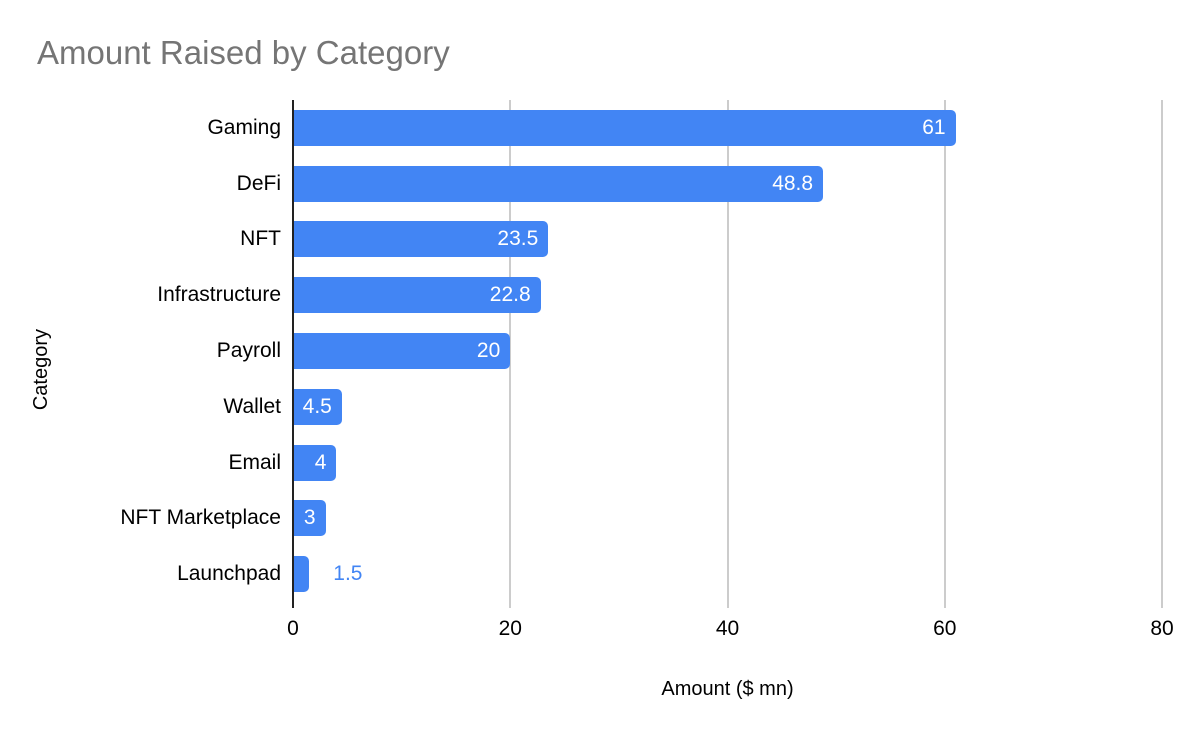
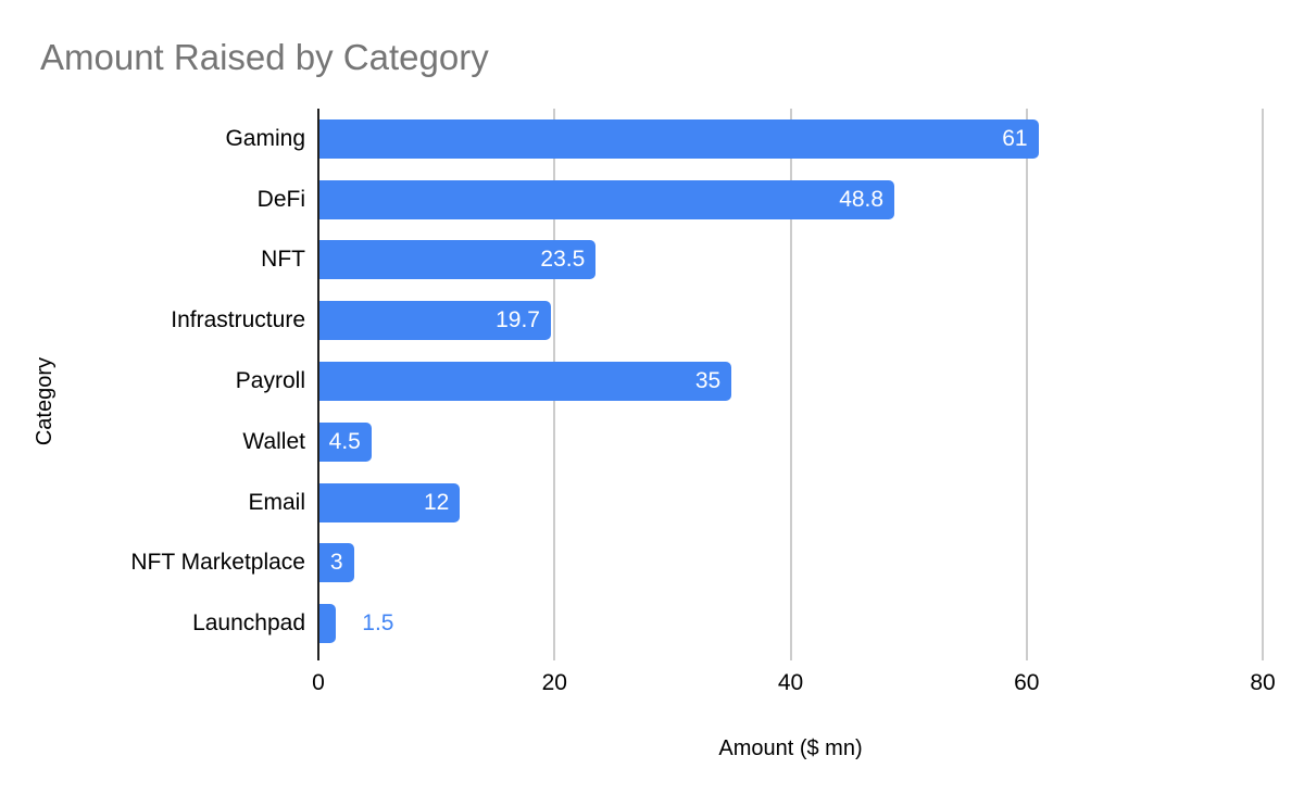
Infrastructure: 22.8 -> 19.7
Payroll: 20 -> 35
Email: 4 -> 12
